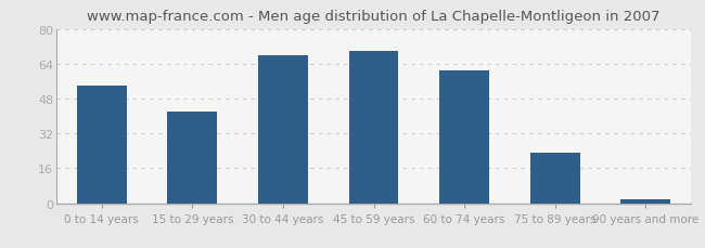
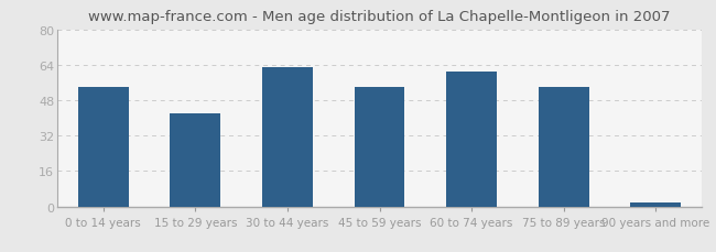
30 to 44 years: 68 -> 63
45 to 59 years: 70 -> 54
75 to 89 years: 23 -> 54
